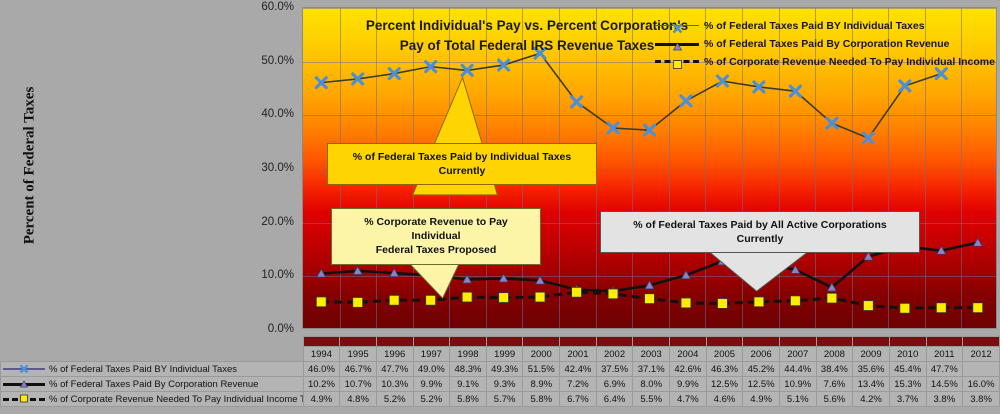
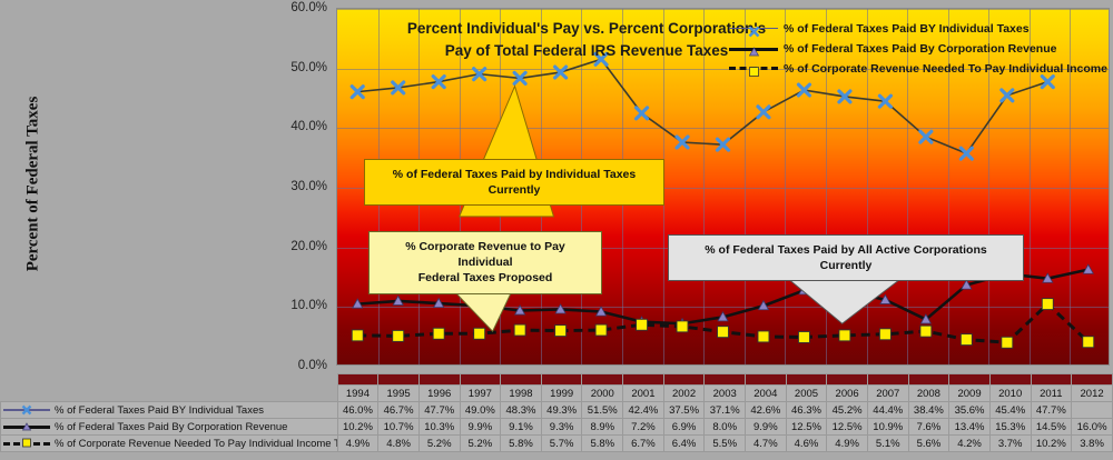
% of Corporate Revenue Needed To Pay Individual Income Taxes/2011: 3.8% -> 10.2%
